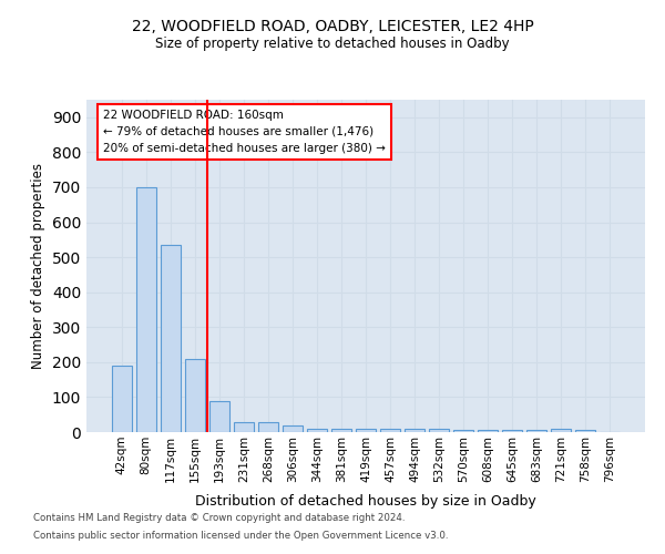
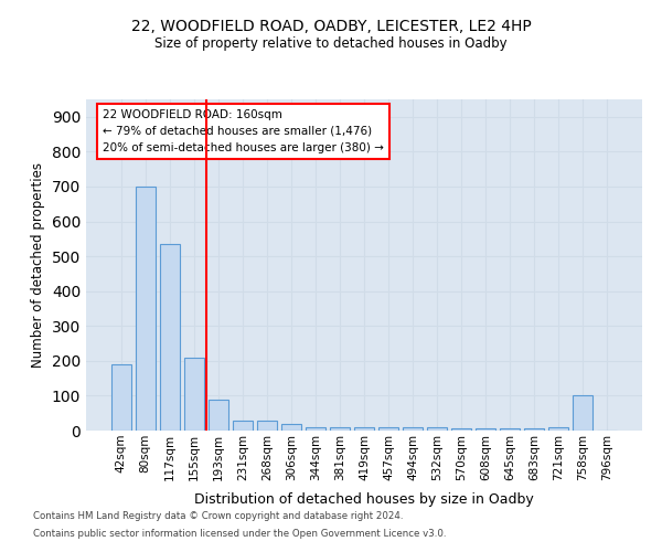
758sqm: 5 -> 100
